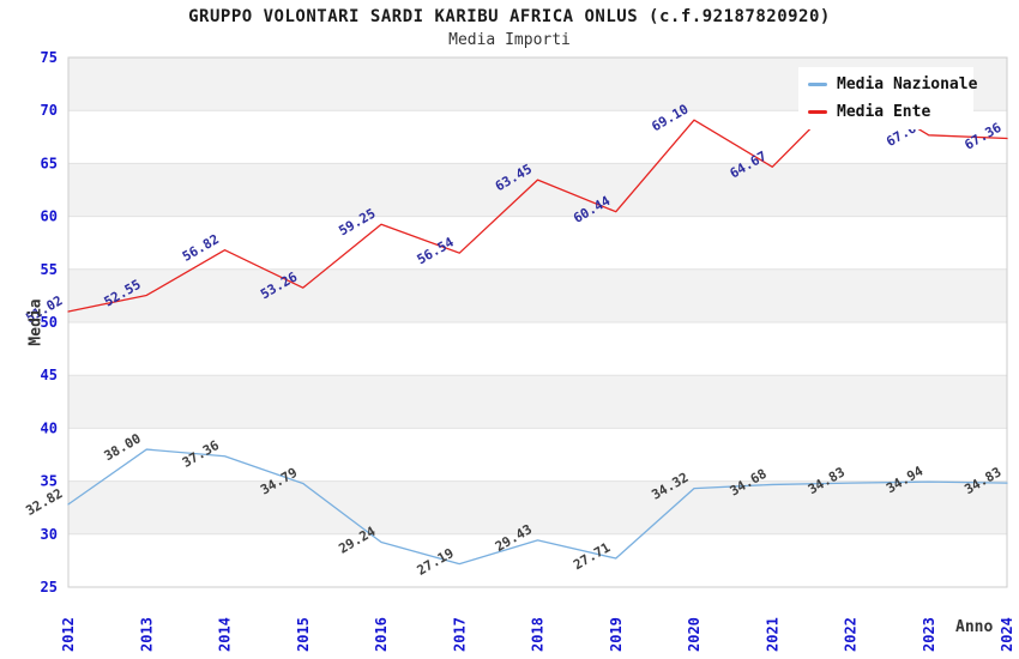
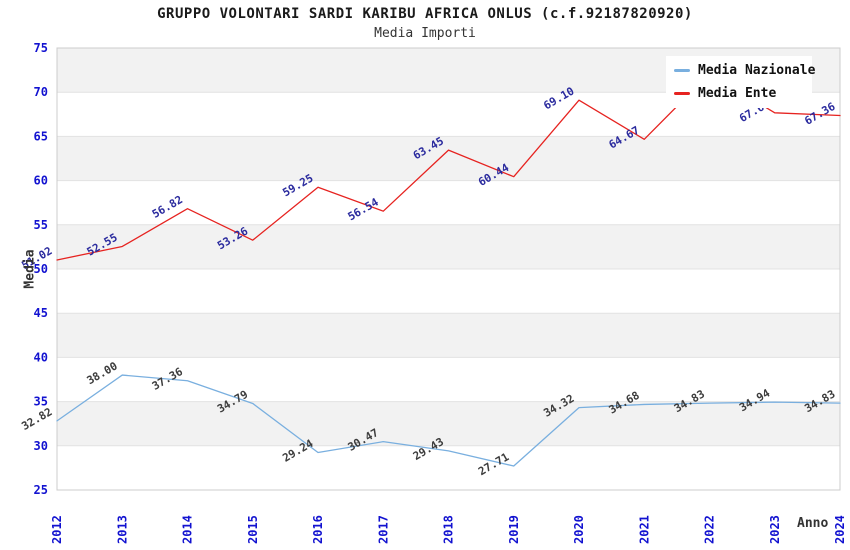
Media Nazionale/2017: 27.19 -> 30.47
